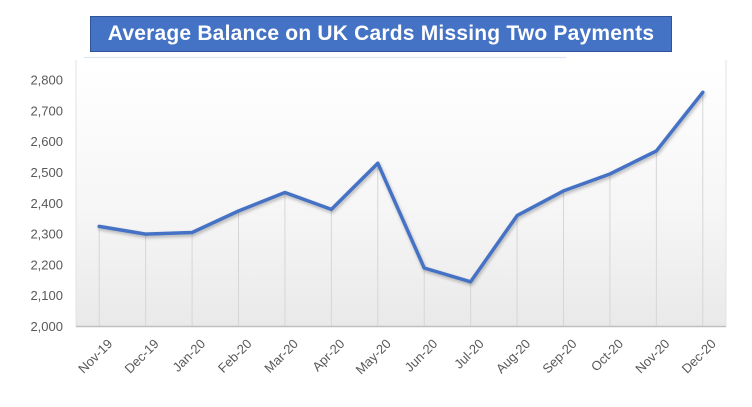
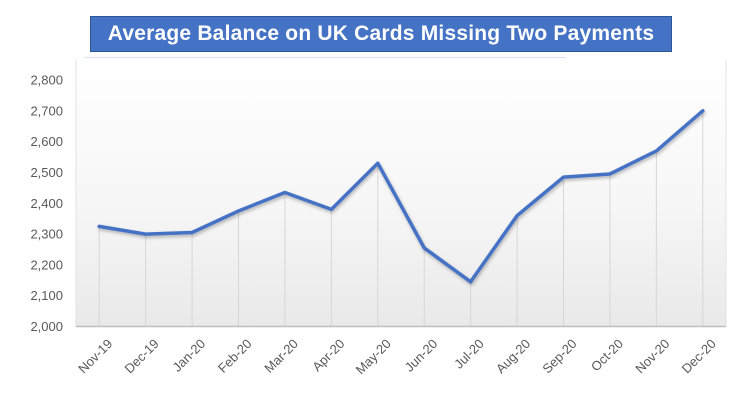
Jun-20: 2190 -> 2260
Sep-20: 2440 -> 2480
Dec-20: 2760 -> 2700
